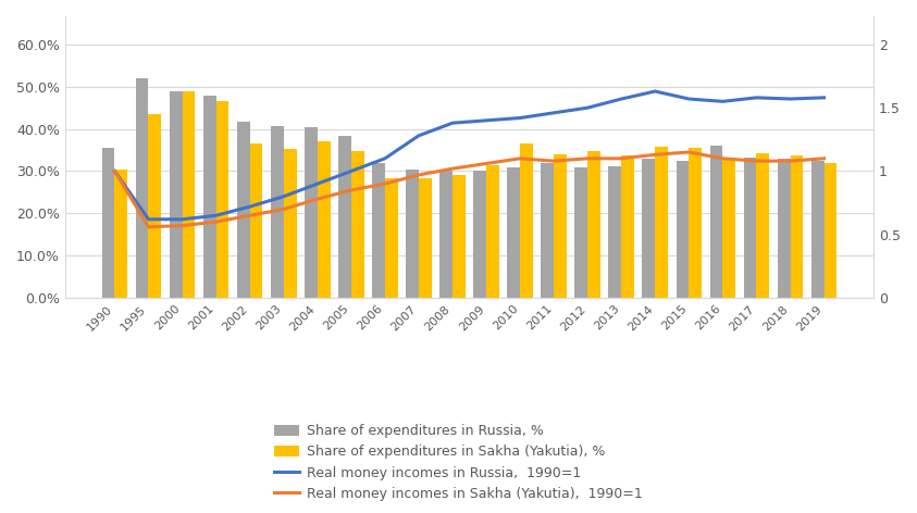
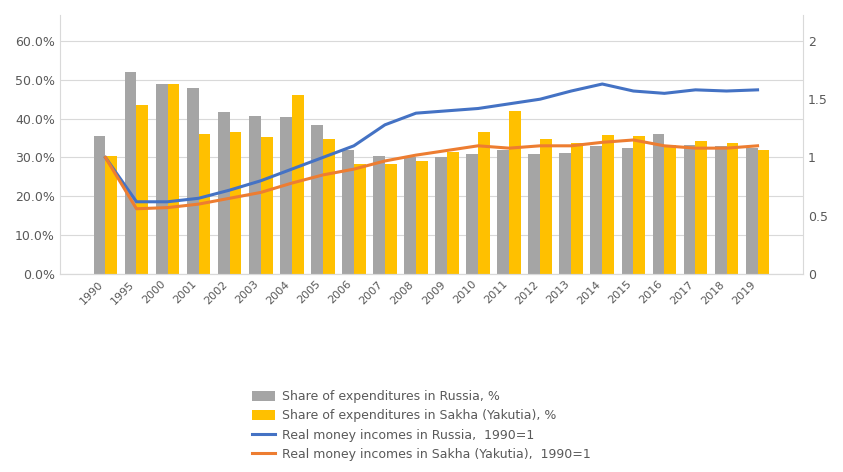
Share of expenditures in Sakha (Yakutia), %/2001: 46.5% -> 36.0%
Share of expenditures in Sakha (Yakutia), %/2004: 37.2% -> 46.0%
Share of expenditures in Sakha (Yakutia), %/2011: 34.0% -> 42.0%
